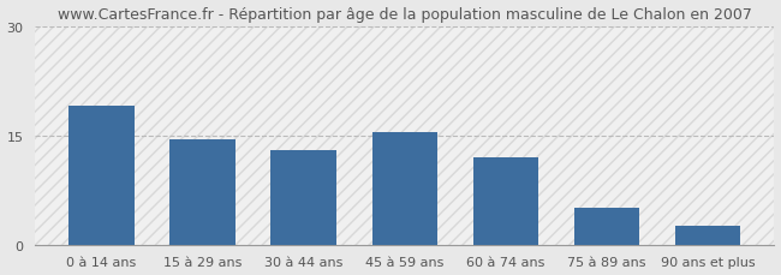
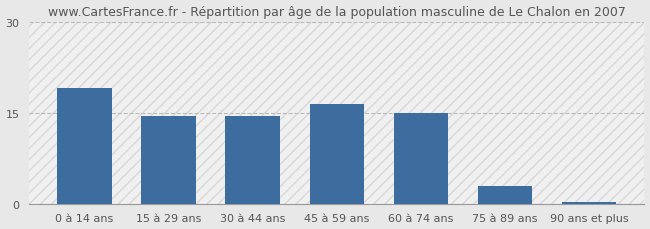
30 à 44 ans: 13.0 -> 14.5
45 à 59 ans: 15.4 -> 16.5
60 à 74 ans: 12.0 -> 15.0
75 à 89 ans: 5.0 -> 3.0
90 ans et plus: 2.6 -> 0.3
